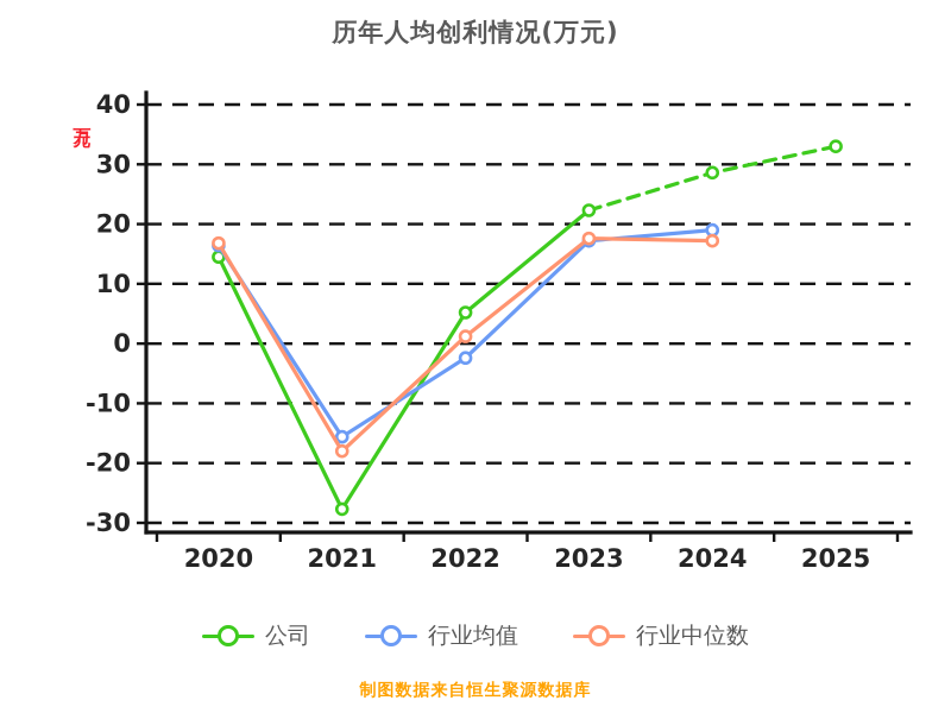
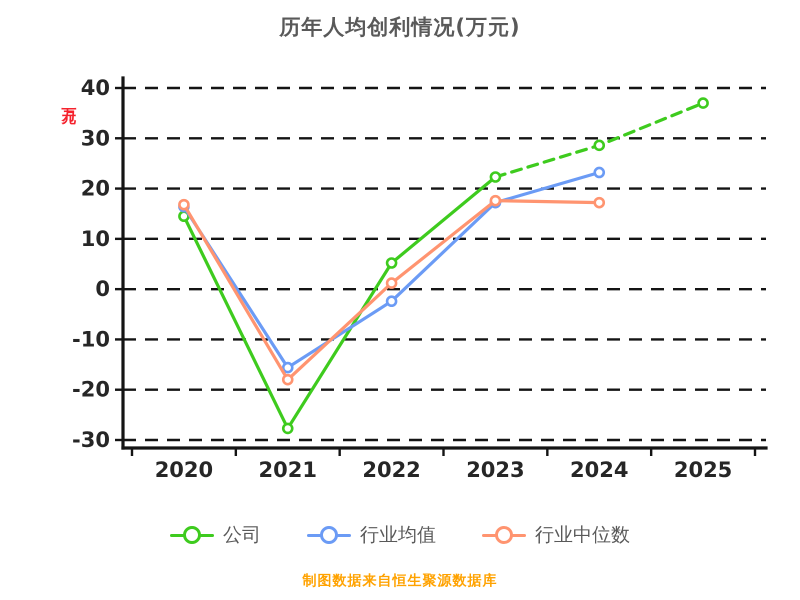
行业均值/2024: 19 -> 23
公司/2025: 33 -> 37
